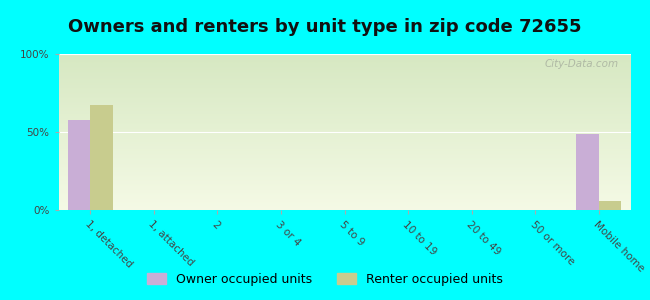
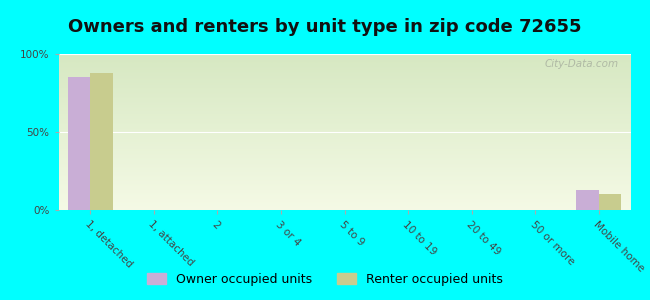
Owner occupied units/1, detached: 58% -> 85%
Renter occupied units/1, detached: 67% -> 88%
Owner occupied units/Mobile home: 49% -> 13%
Renter occupied units/Mobile home: 6% -> 10%
